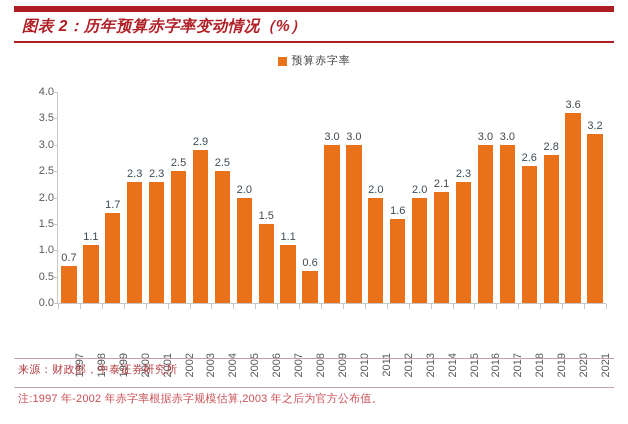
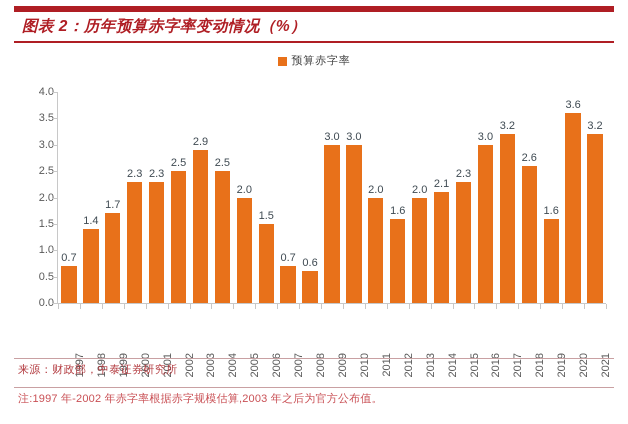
1998: 1.1 -> 1.4
2007: 1.1 -> 0.7
2017: 3.0 -> 3.2
2019: 2.8 -> 1.6
